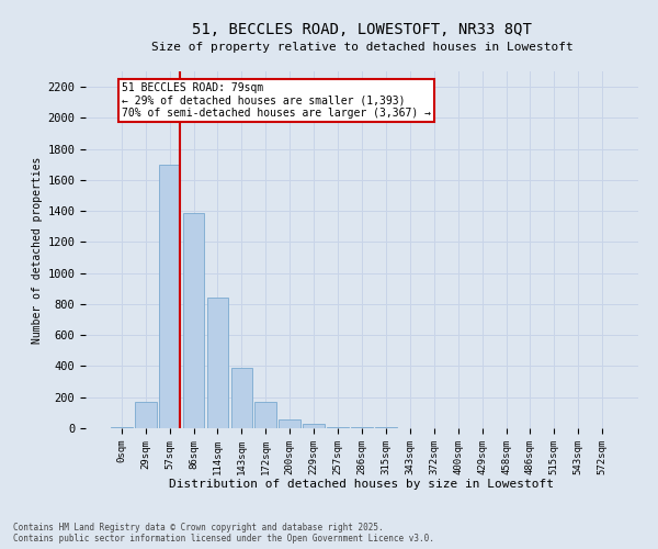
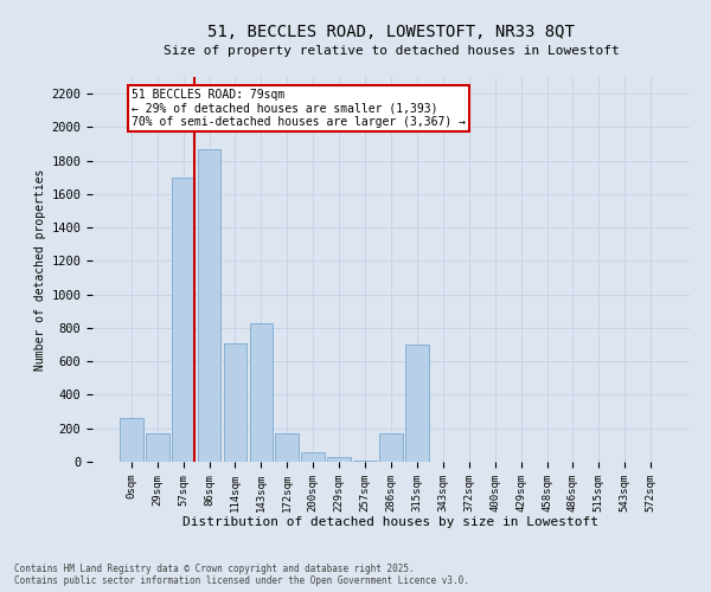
0sqm: 10 -> 260
86sqm: 1390 -> 1870
114sqm: 840 -> 710
143sqm: 390 -> 830
286sqm: 10 -> 170
315sqm: 10 -> 700
